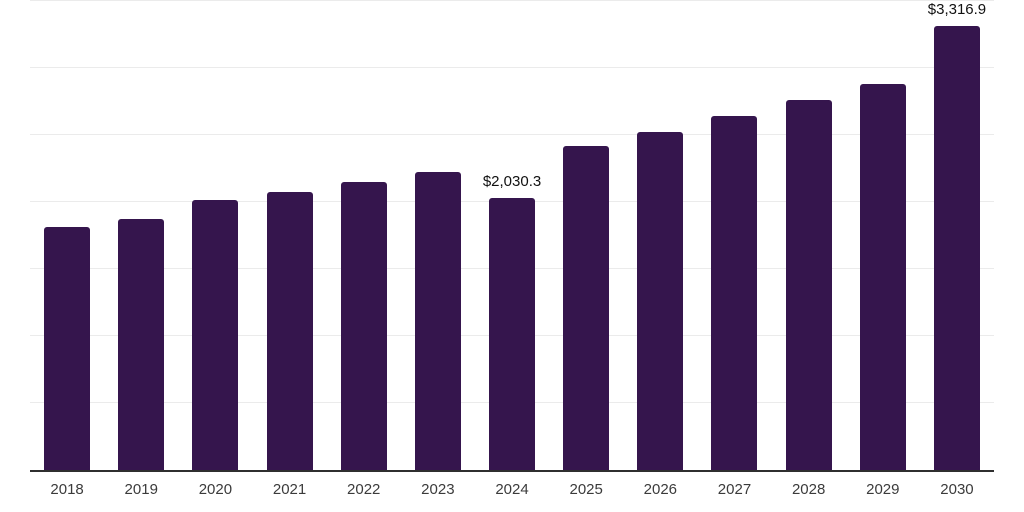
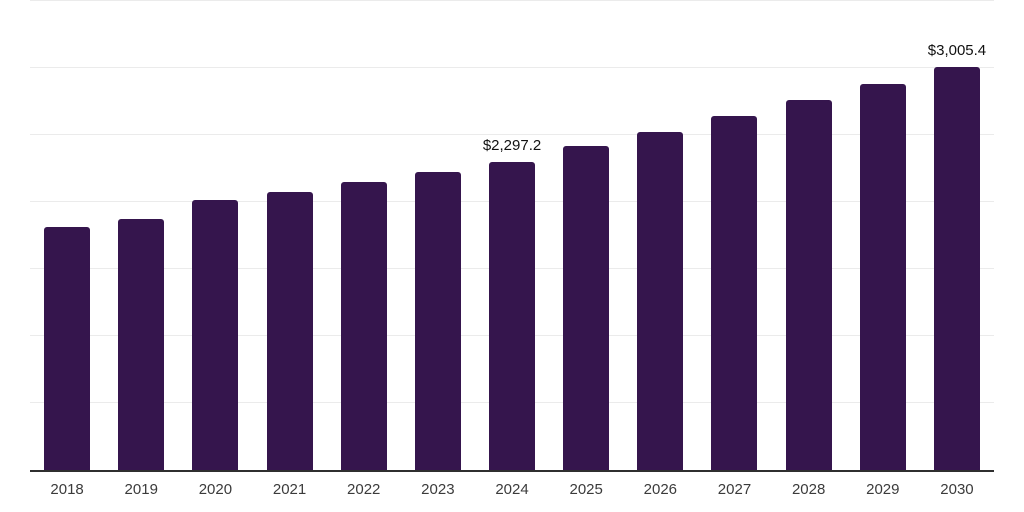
2024: $2,030.3 -> $2,297.2
2030: $3,316.9 -> $3,005.4
